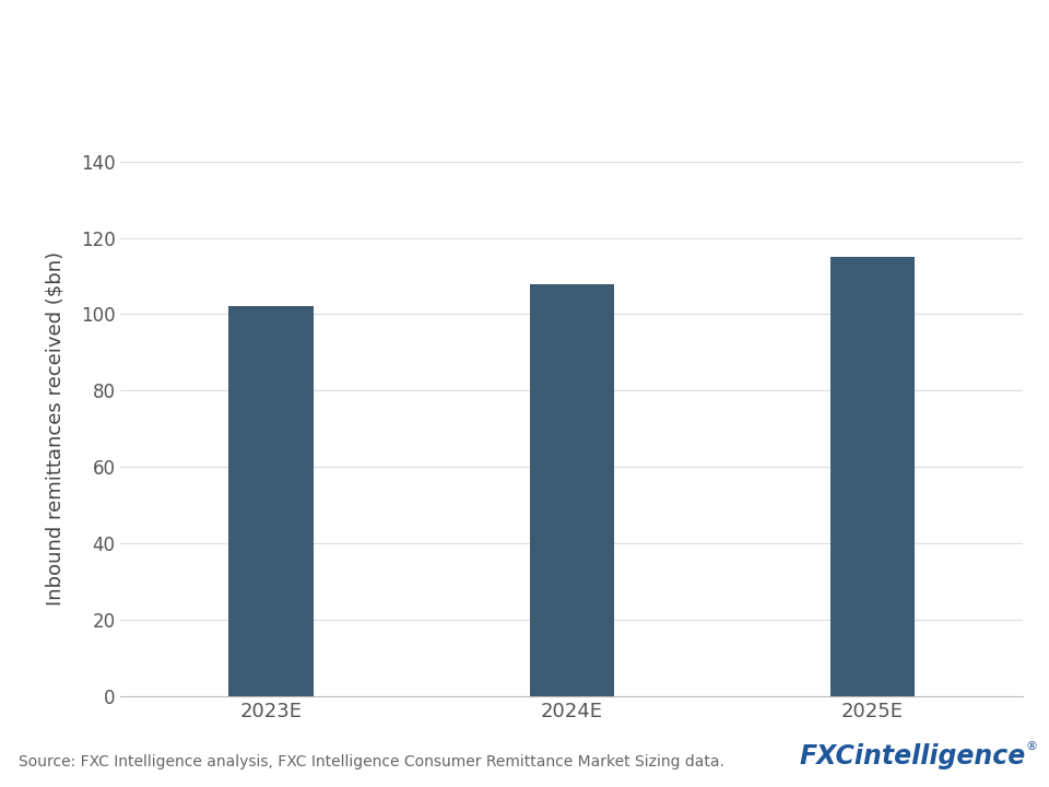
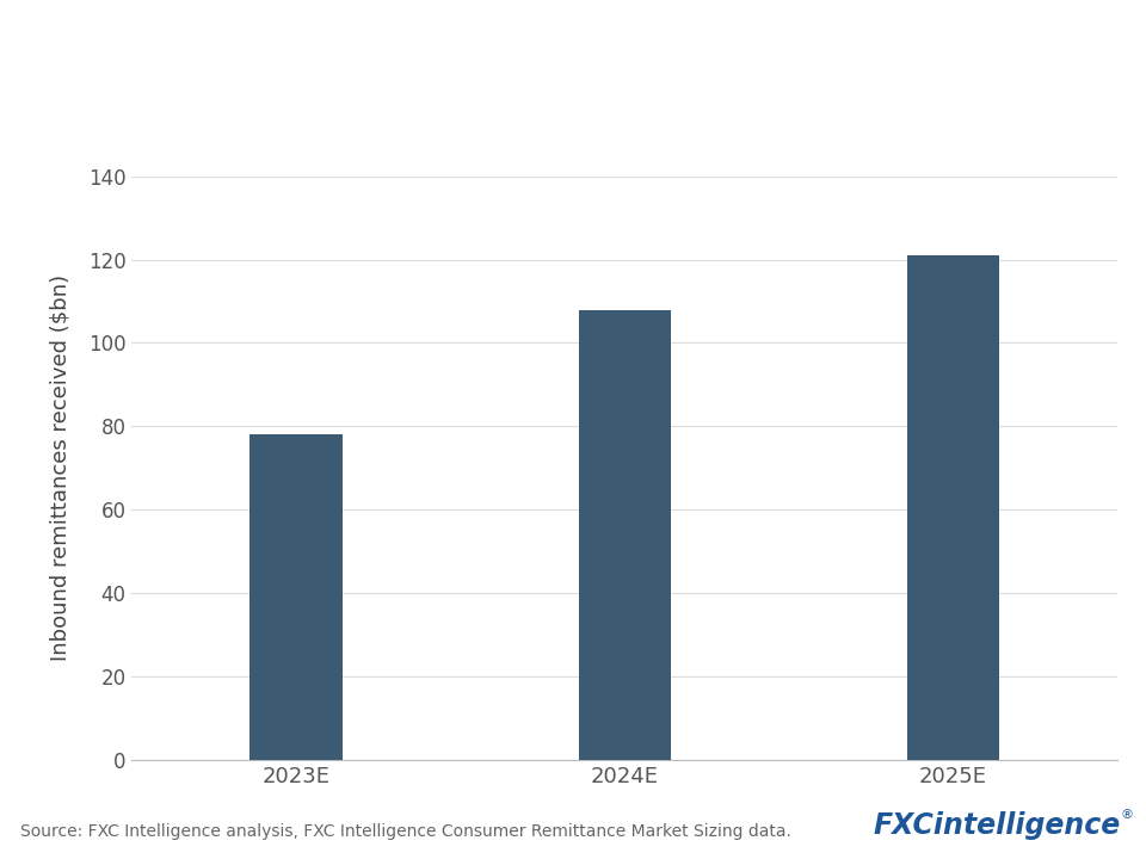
2023E: 102 -> 78
2025E: 115 -> 121
